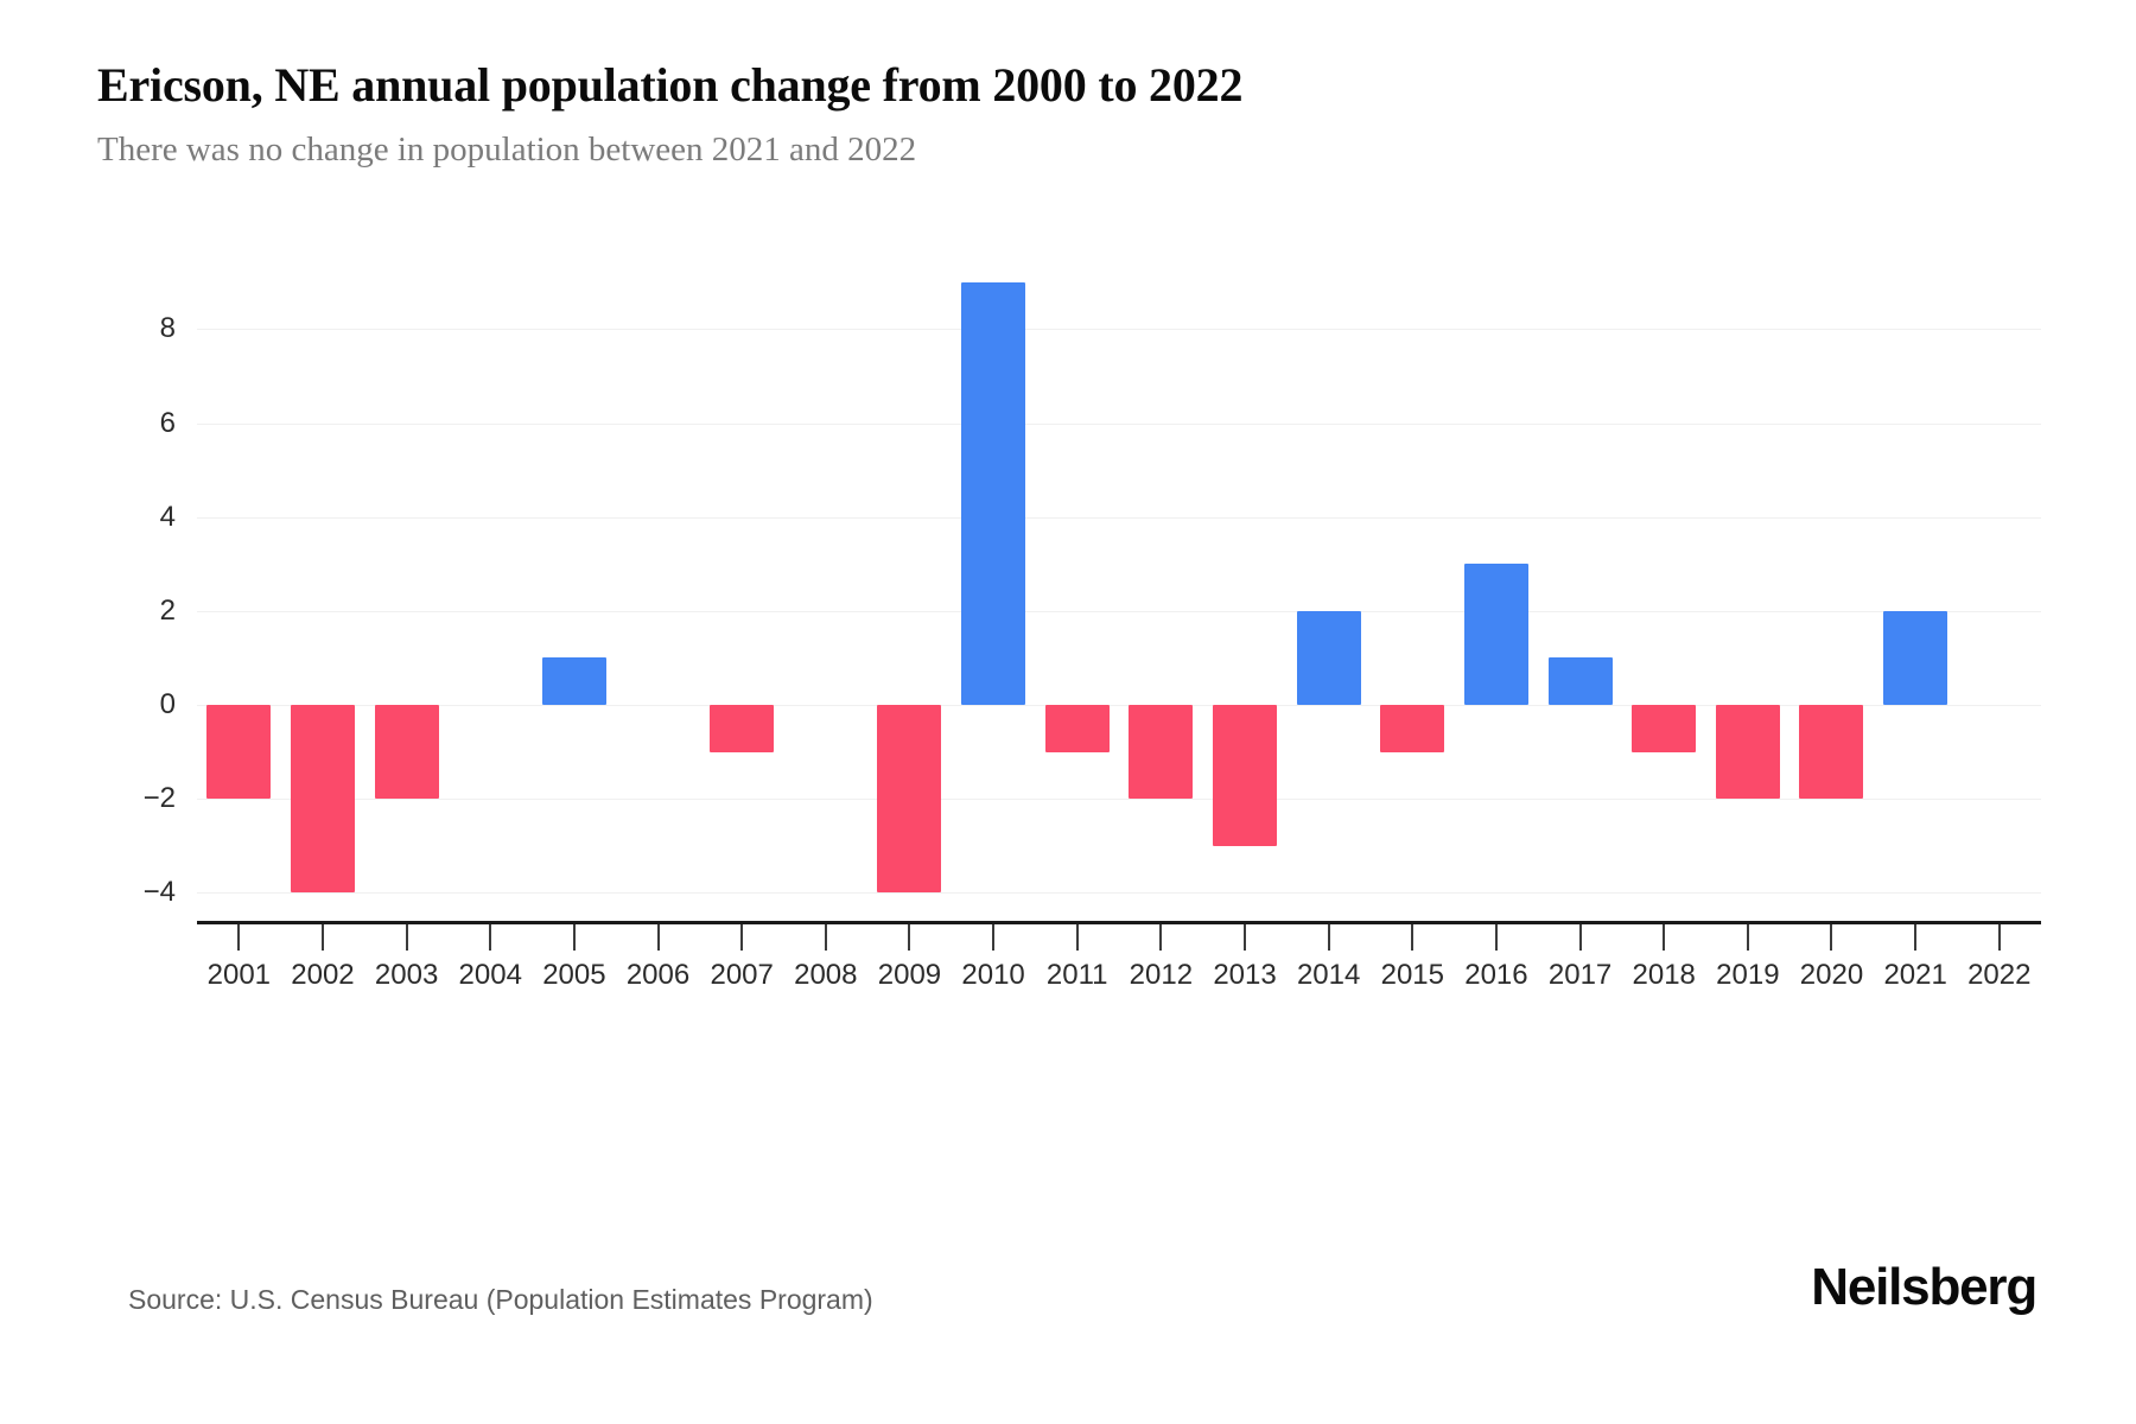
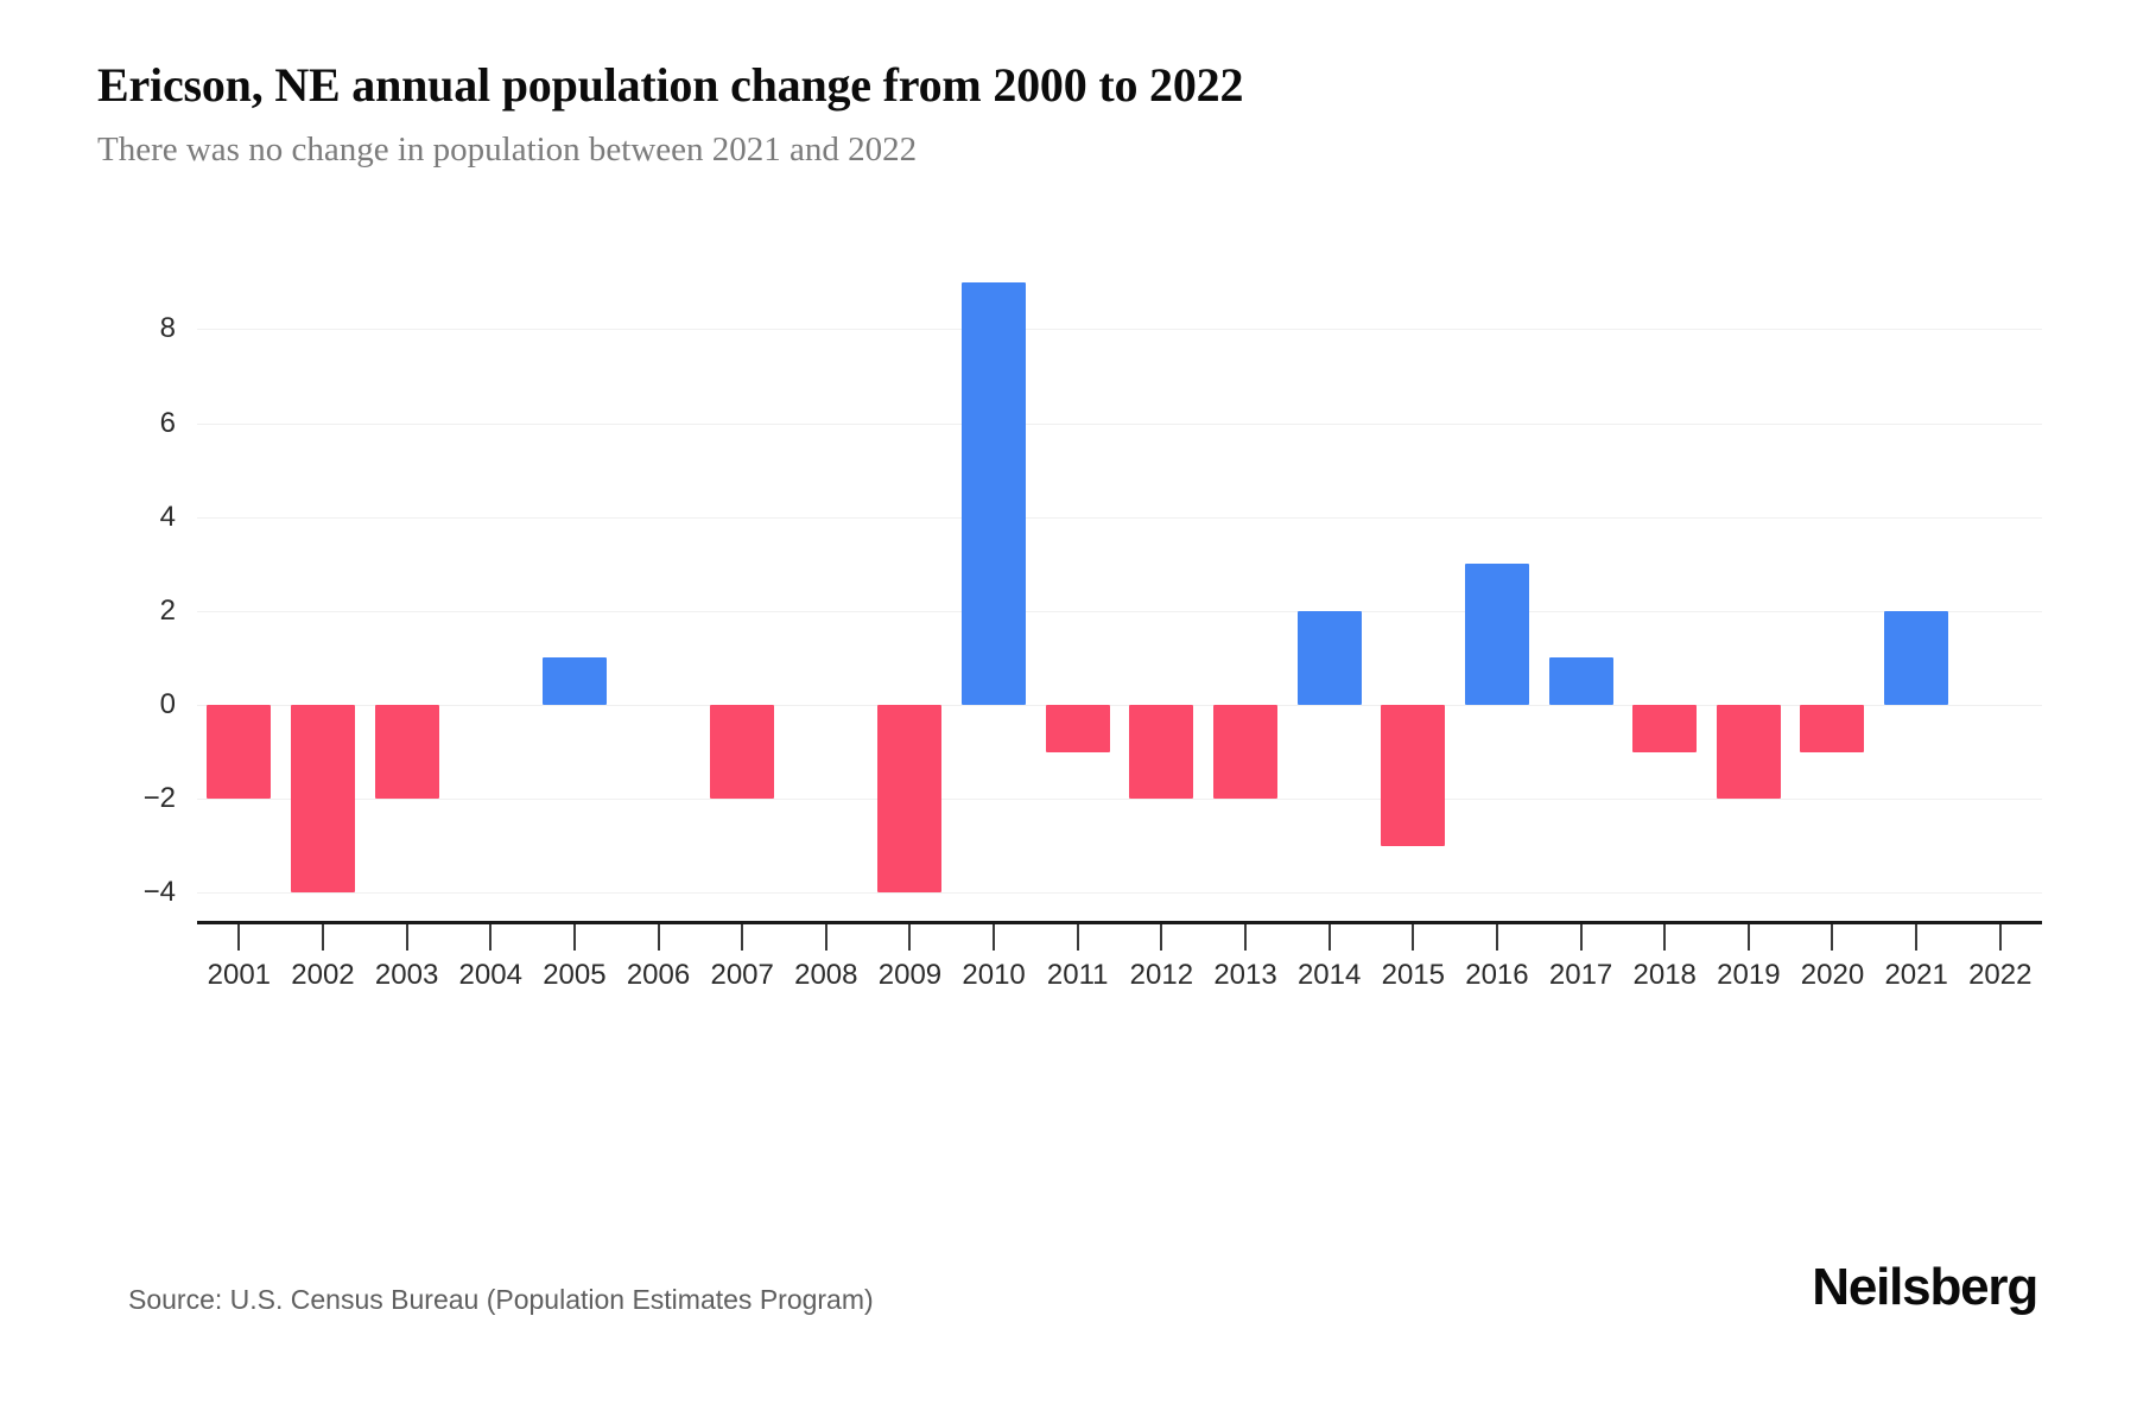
2007: -1 -> -2
2013: -3 -> -2
2015: -1 -> -3
2020: -2 -> -1
